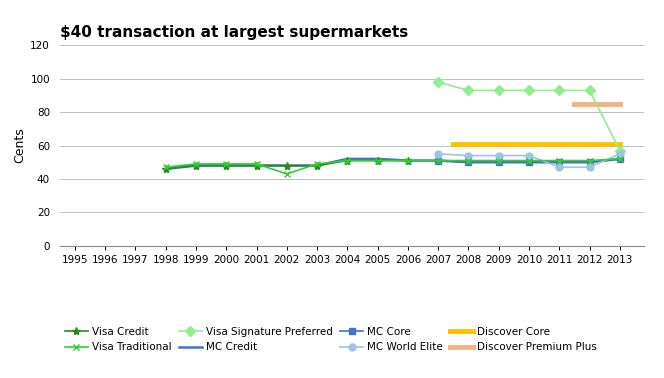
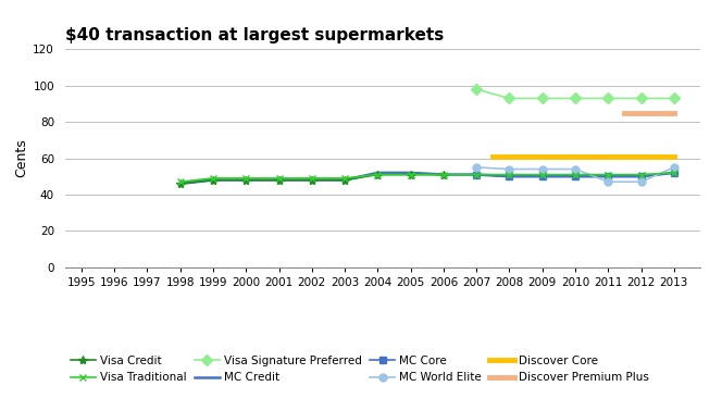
Visa Traditional/2002: 43 -> 49
Visa Signature Preferred/2013: 57 -> 93
